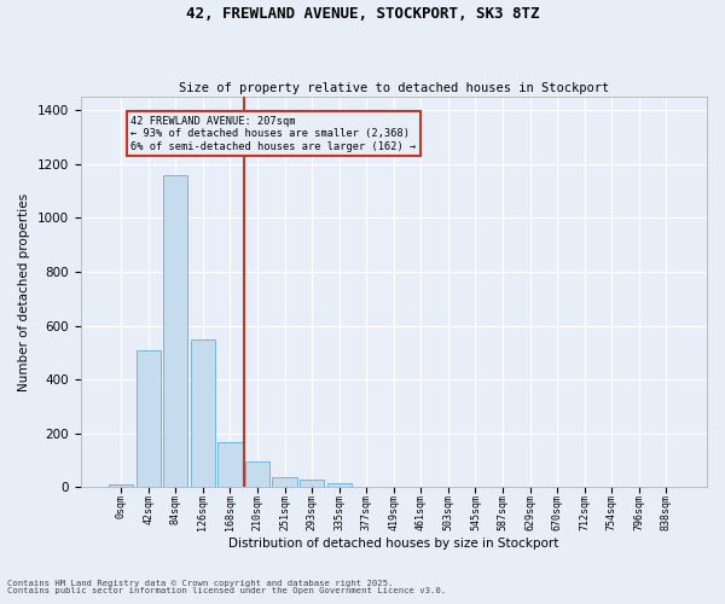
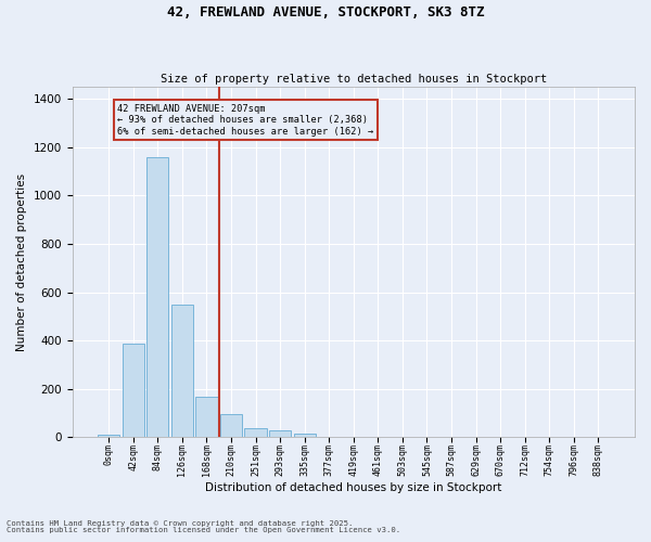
42sqm: 510 -> 385
